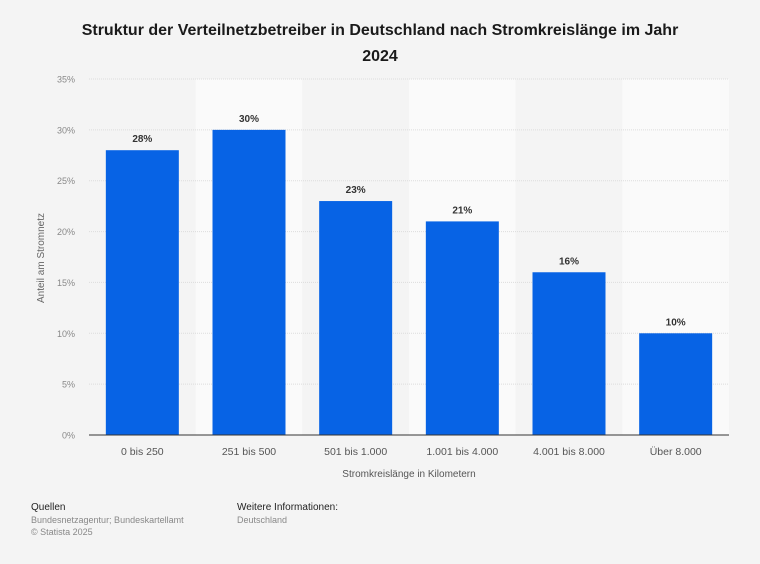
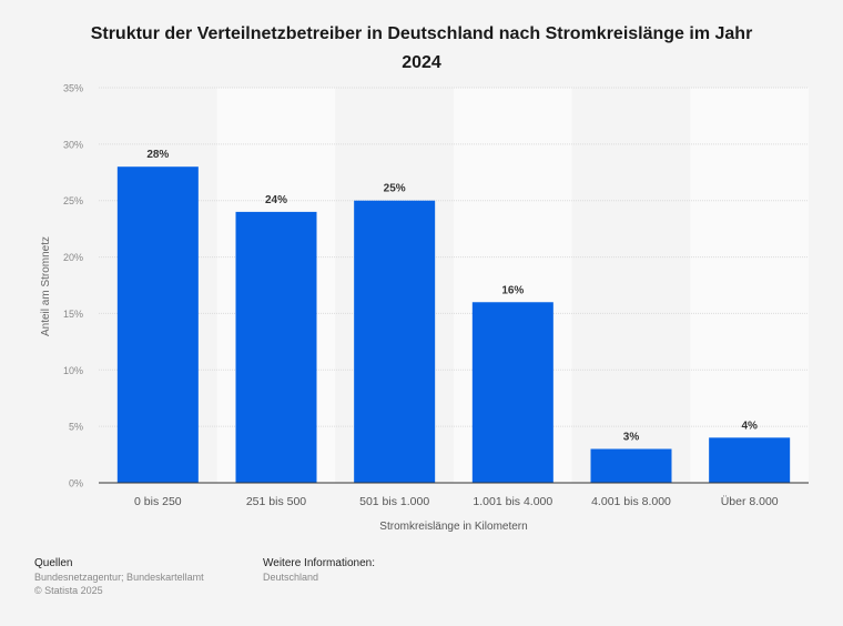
251 bis 500: 30% -> 24%
501 bis 1.000: 23% -> 25%
1.001 bis 4.000: 21% -> 16%
4.001 bis 8.000: 16% -> 3%
Über 8.000: 10% -> 4%
